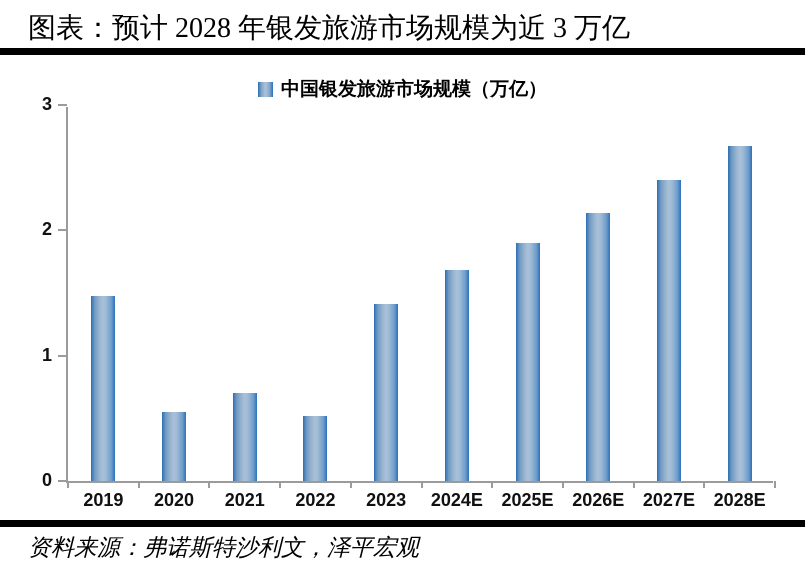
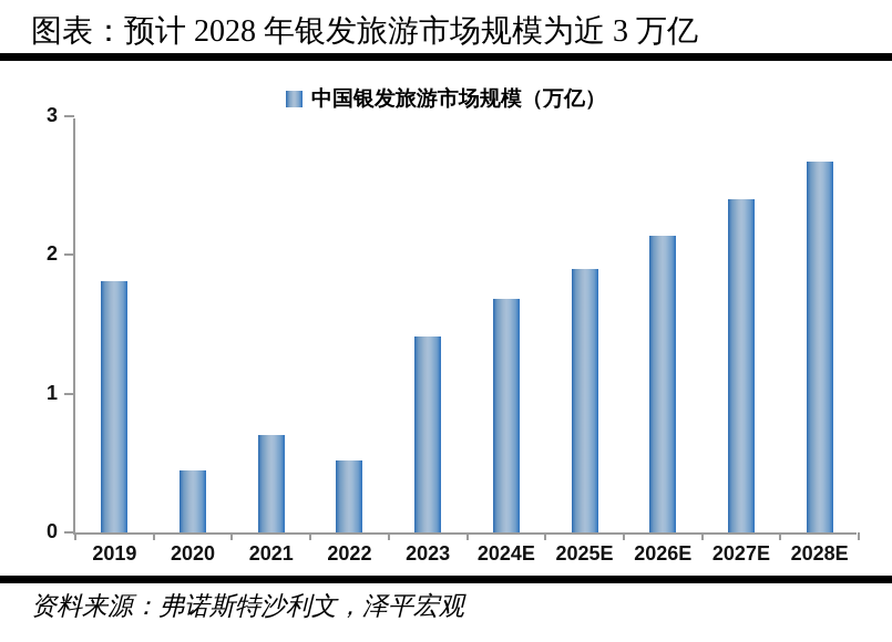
2019: 1.48 -> 1.81
2020: 0.55 -> 0.45
